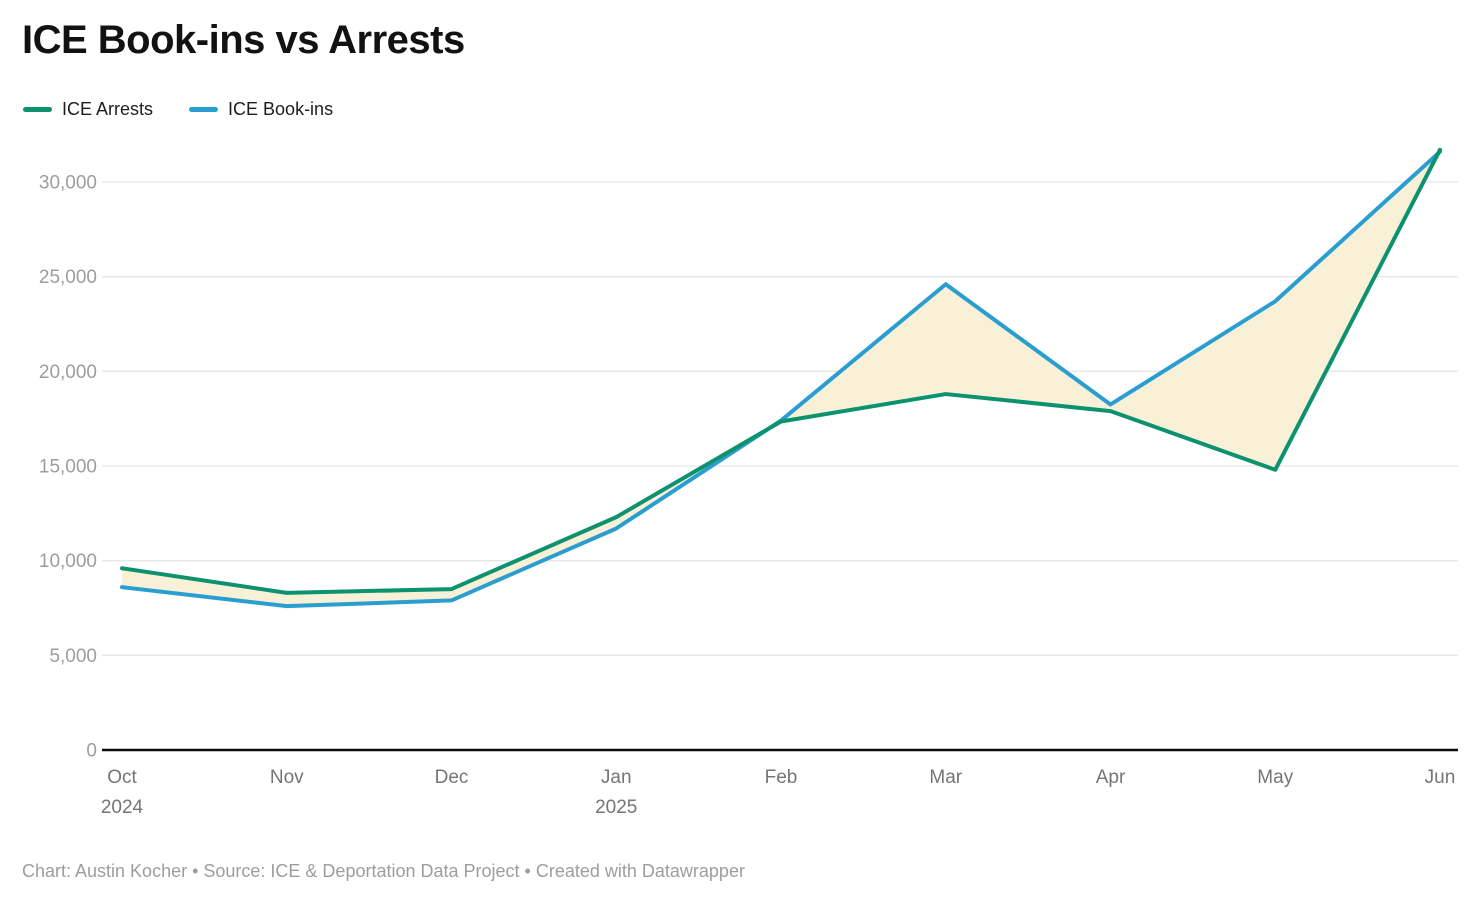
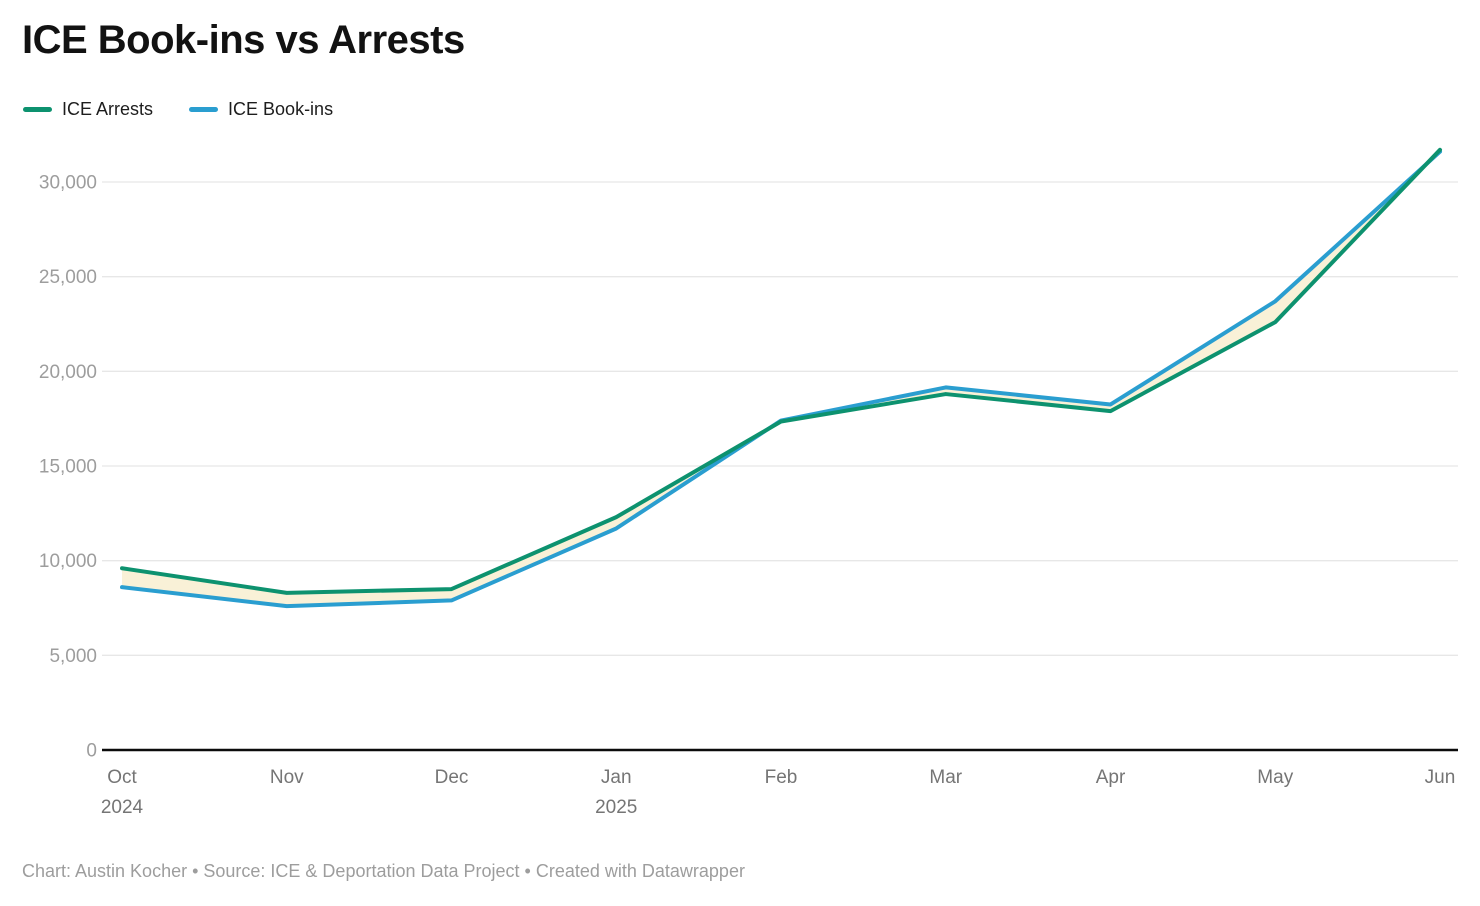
ICE Book-ins/Mar: 24600 -> 19200
ICE Arrests/May: 14800 -> 22600
